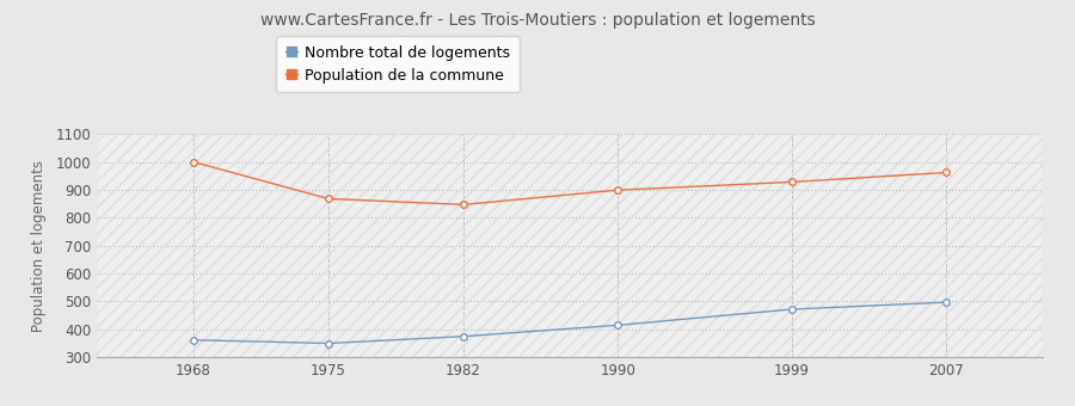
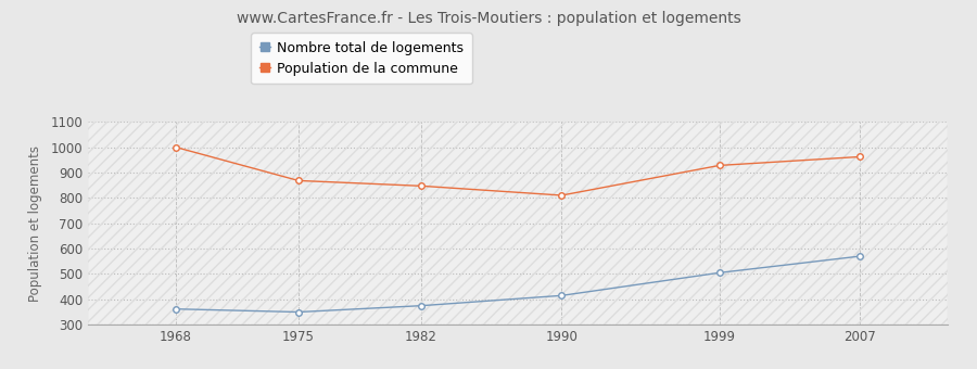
Population de la commune/1990: 899 -> 810
Nombre total de logements/1999: 472 -> 505
Nombre total de logements/2007: 497 -> 570
